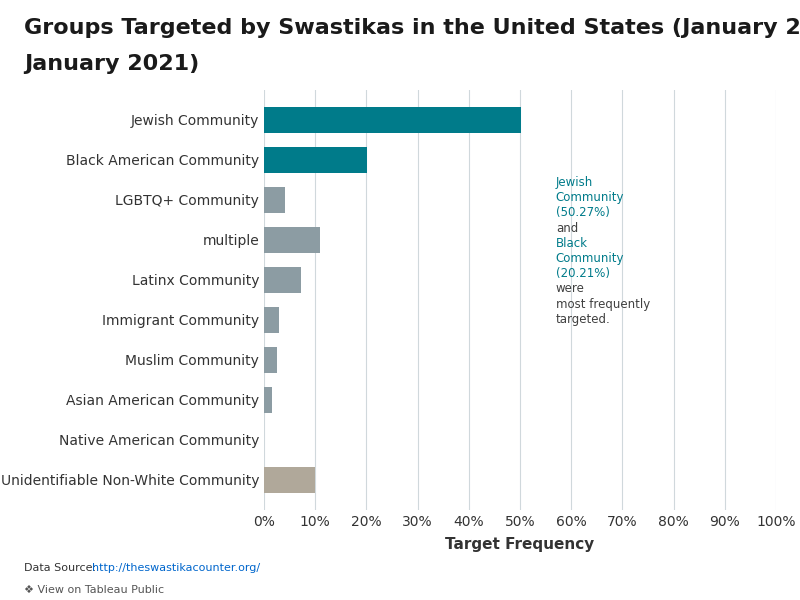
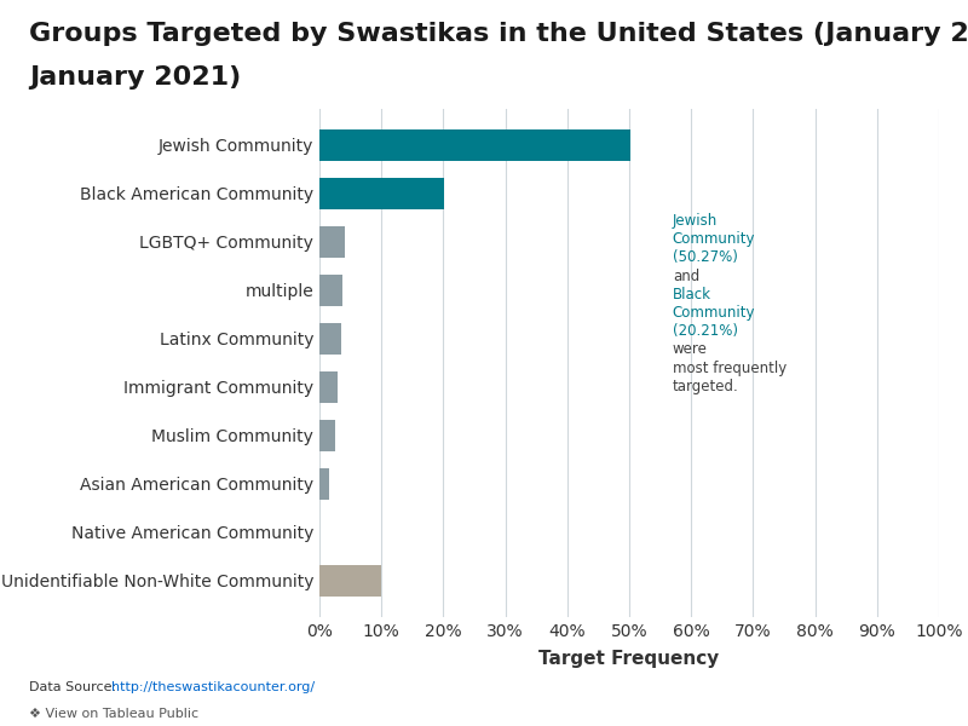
multiple: 11.0% -> 3.8%
Latinx Community: 7.2% -> 3.5%
